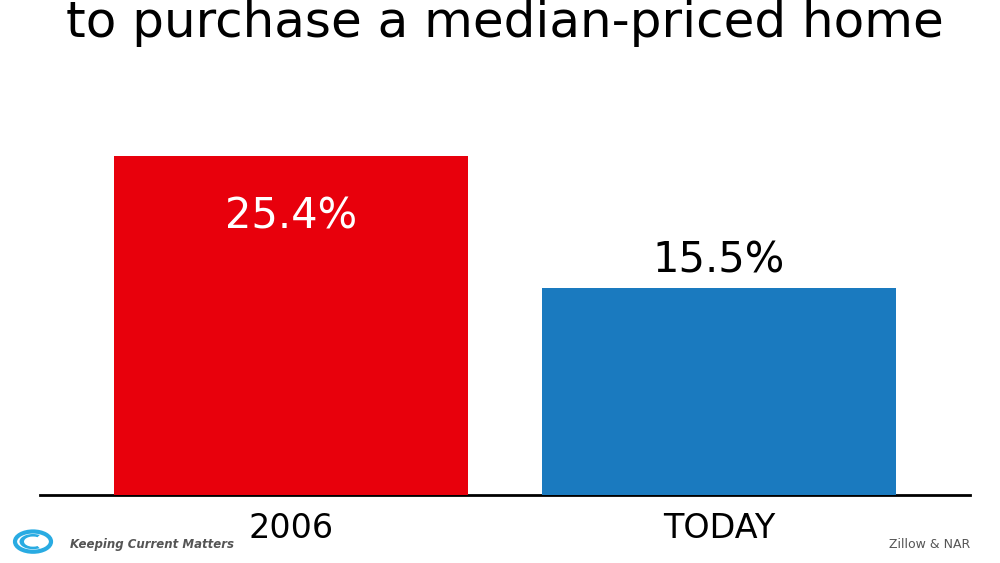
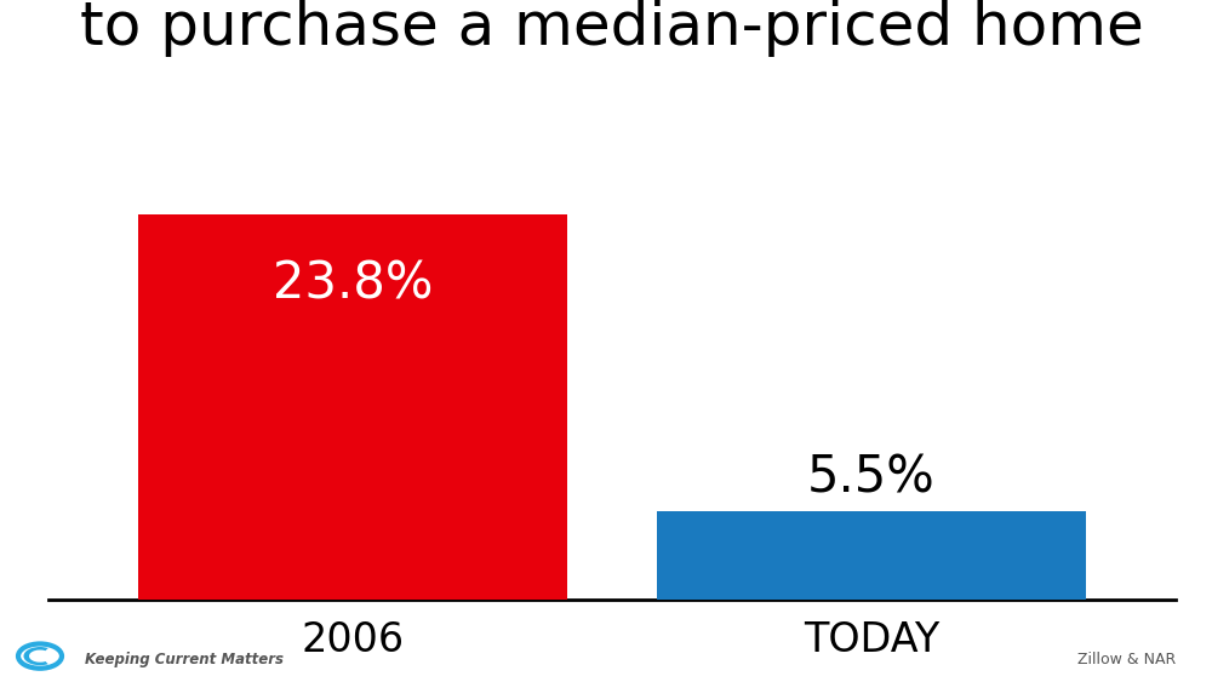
2006: 25.4% -> 23.8%
TODAY: 15.5% -> 5.5%
